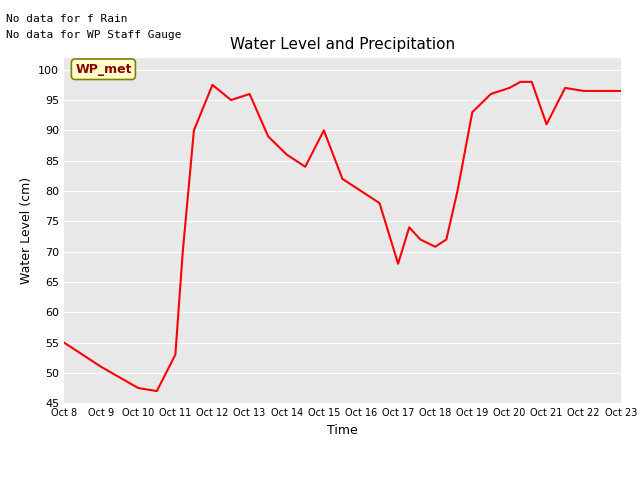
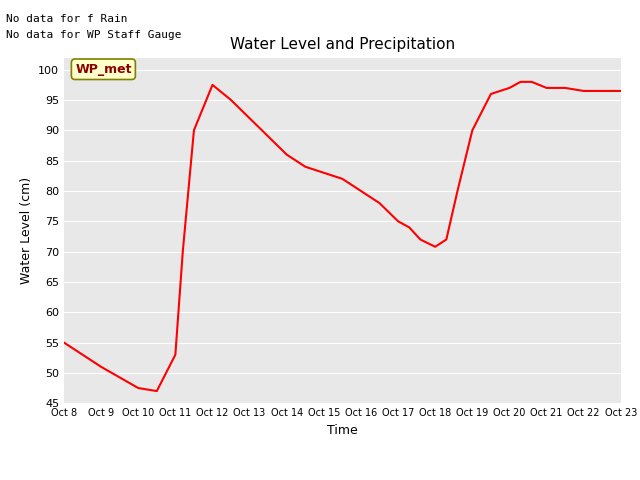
Oct 13: 96.0 -> 92.0
Oct 15: 90.0 -> 83.0
Oct 17: 68.0 -> 75.0
Oct 19: 93.0 -> 90.0
Oct 21: 91.0 -> 97.0
